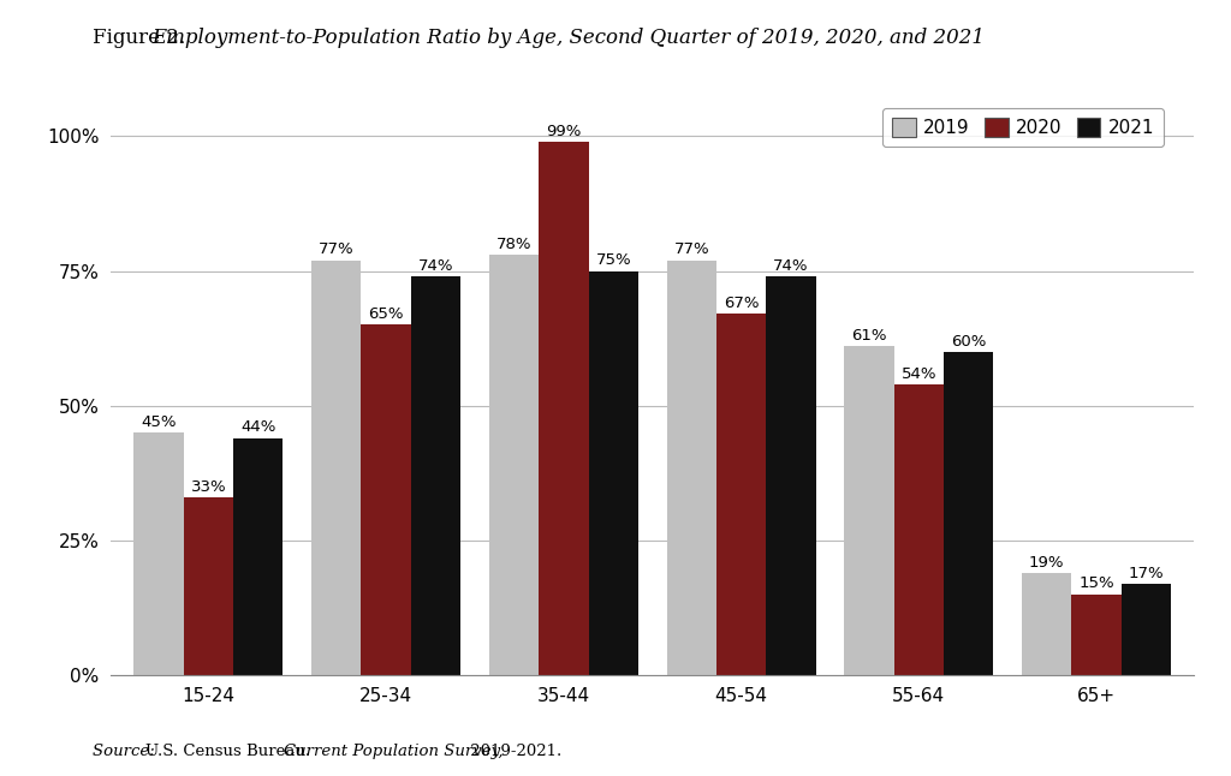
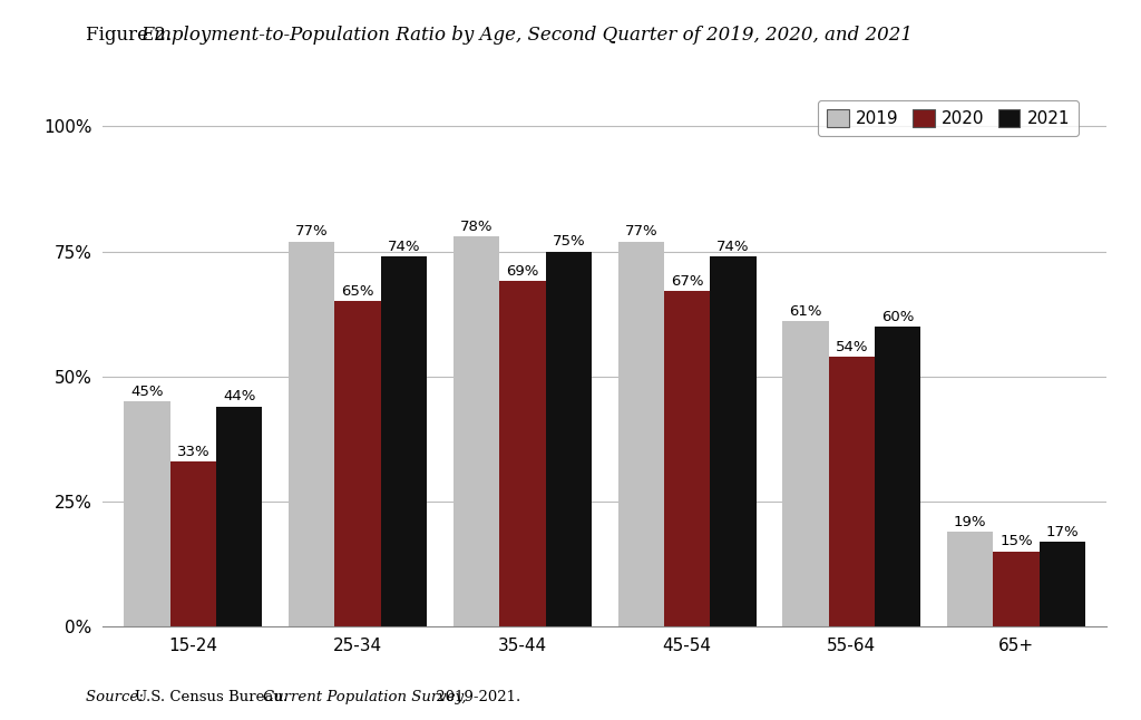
2020/35-44: 99% -> 69%
